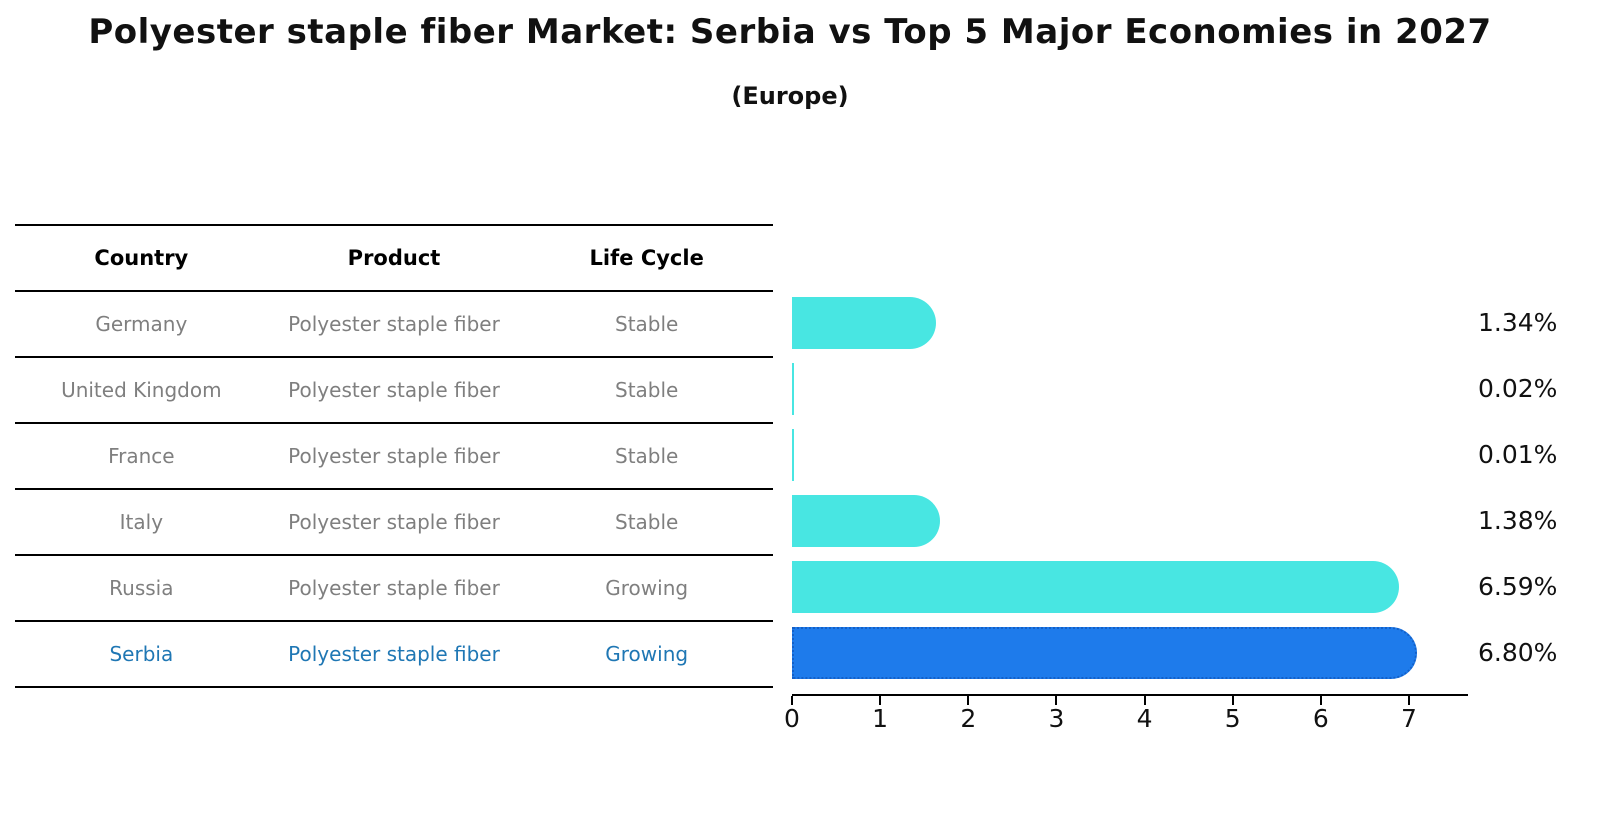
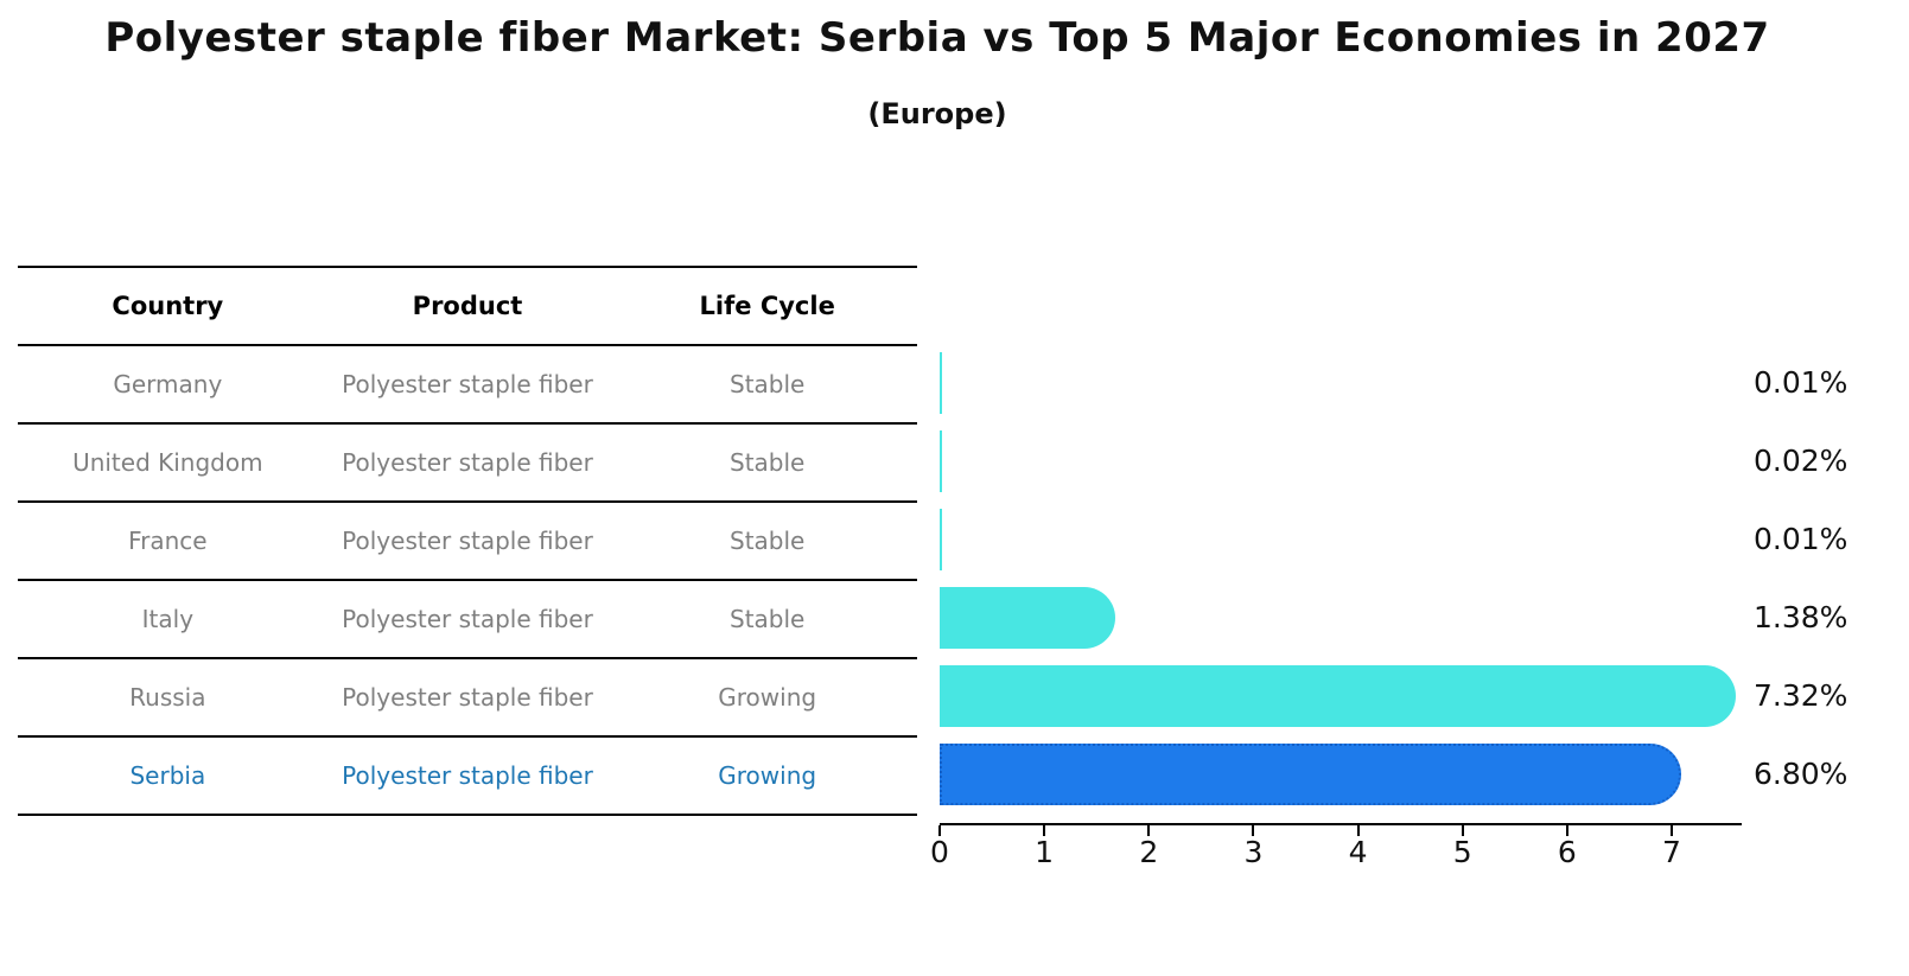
Germany: 1.34% -> 0.01%
Russia: 6.59% -> 7.32%
